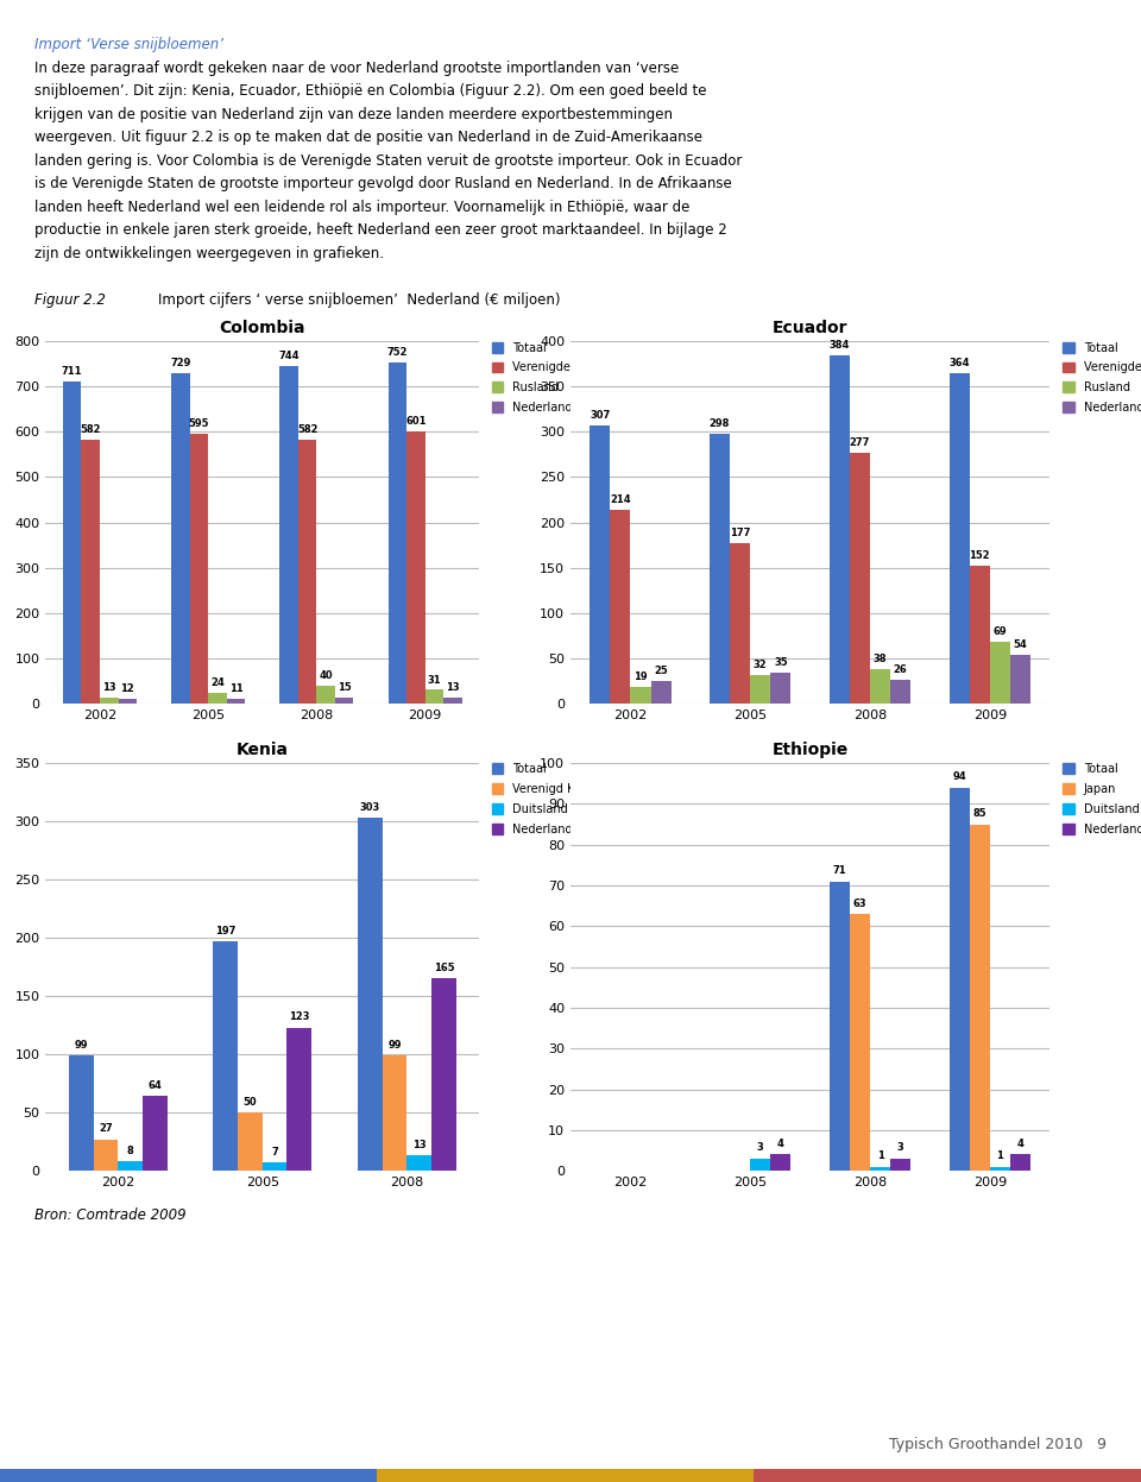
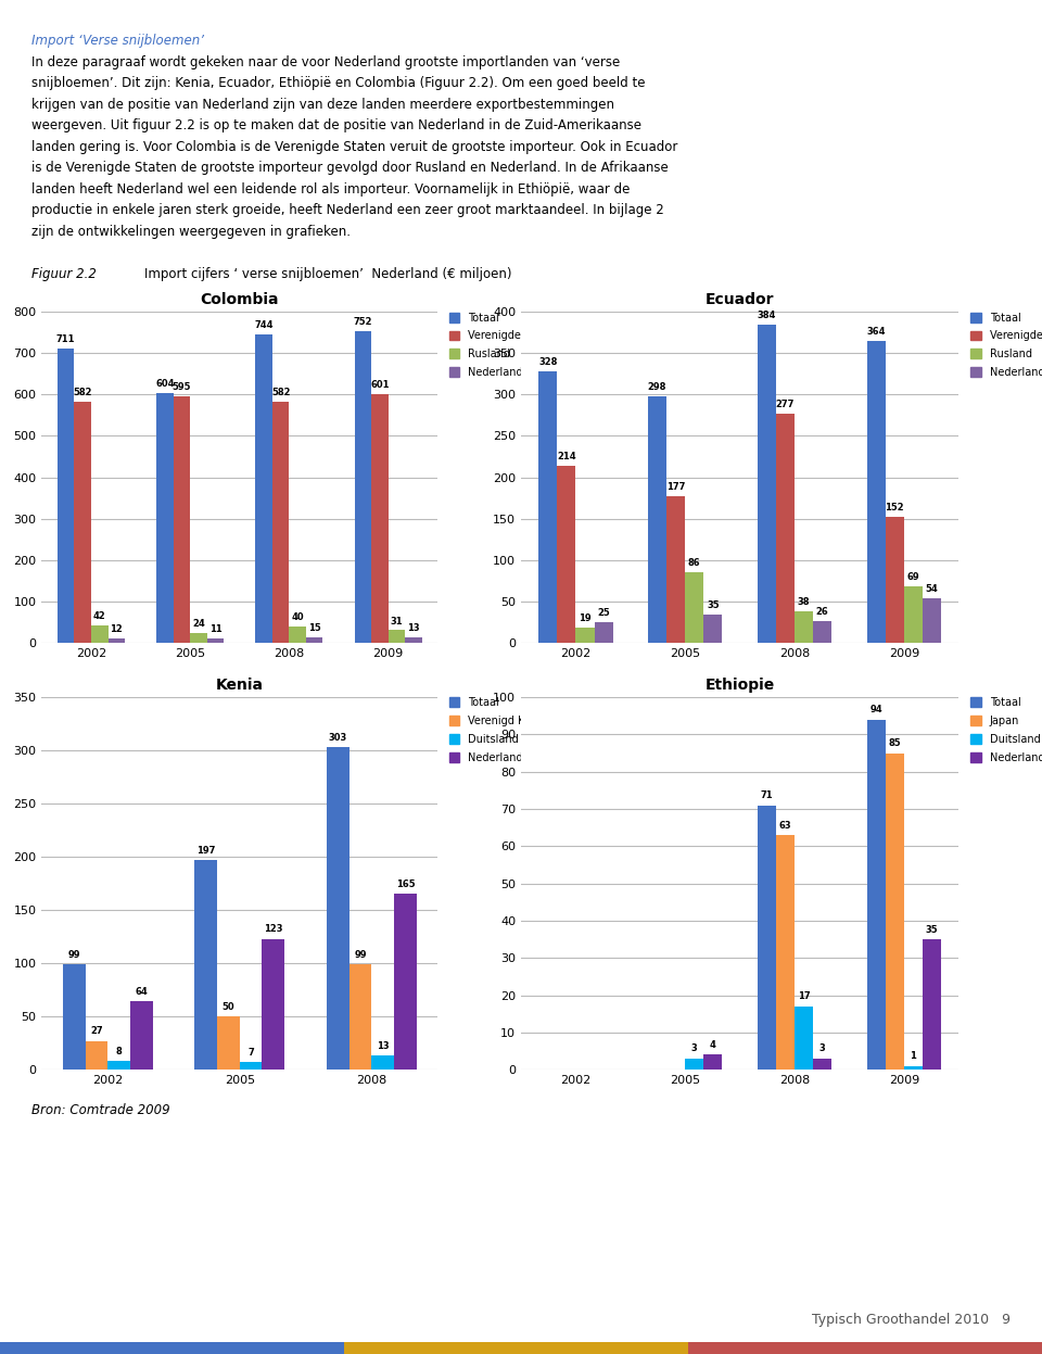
Colombia/Rusland/2002: 13 -> 42
Colombia/Totaal/2005: 729 -> 604
Ecuador/Totaal/2002: 307 -> 328
Ecuador/Rusland/2005: 32 -> 86
Ethiopie/Duitsland/2008: 1 -> 17
Ethiopie/Nederland/2009: 4 -> 35
